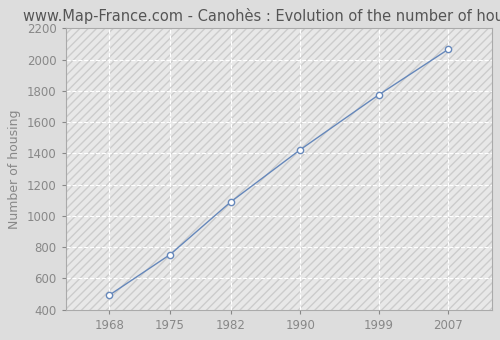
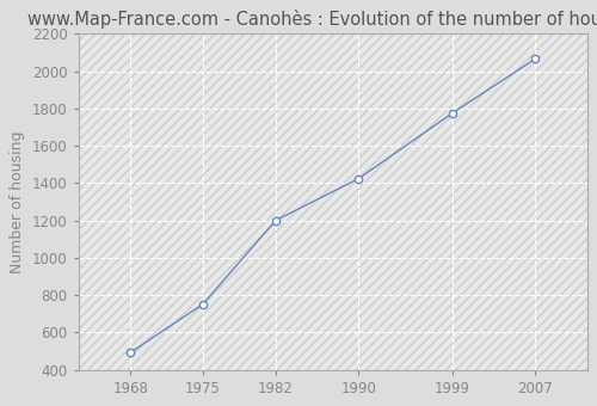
1982: 1090 -> 1200
